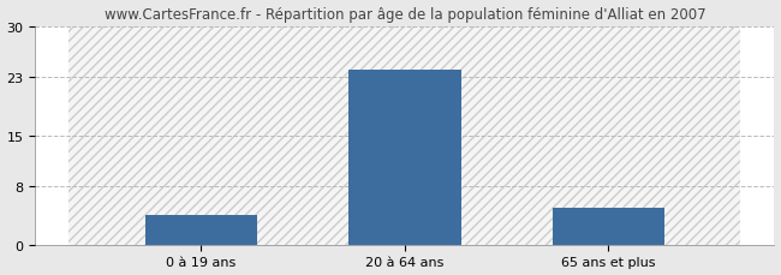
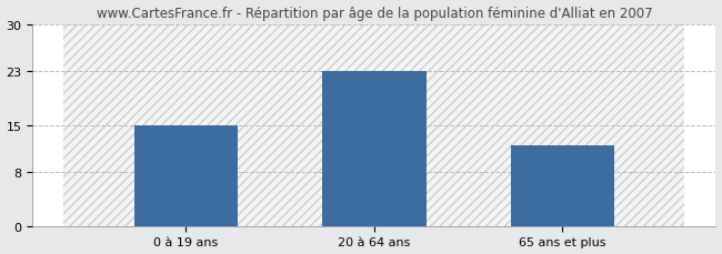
0 à 19 ans: 4 -> 15
20 à 64 ans: 24 -> 23
65 ans et plus: 5 -> 12
